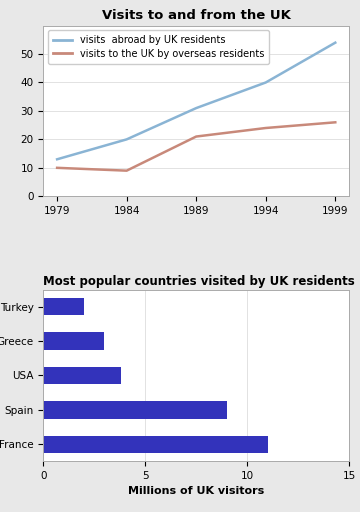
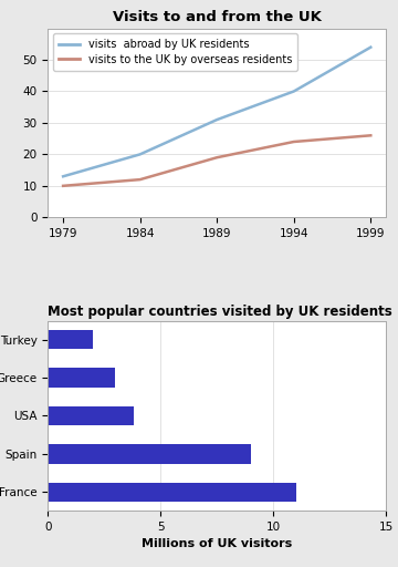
Visits to and from the UK/visits to the UK by overseas residents/1984: 9 -> 12
Visits to and from the UK/visits to the UK by overseas residents/1989: 21 -> 19
